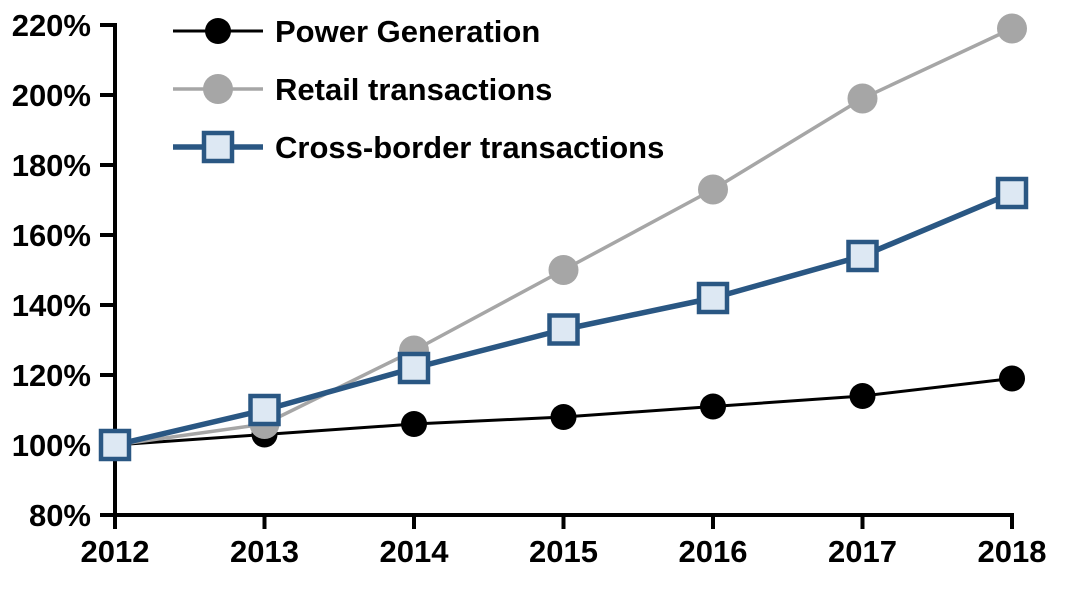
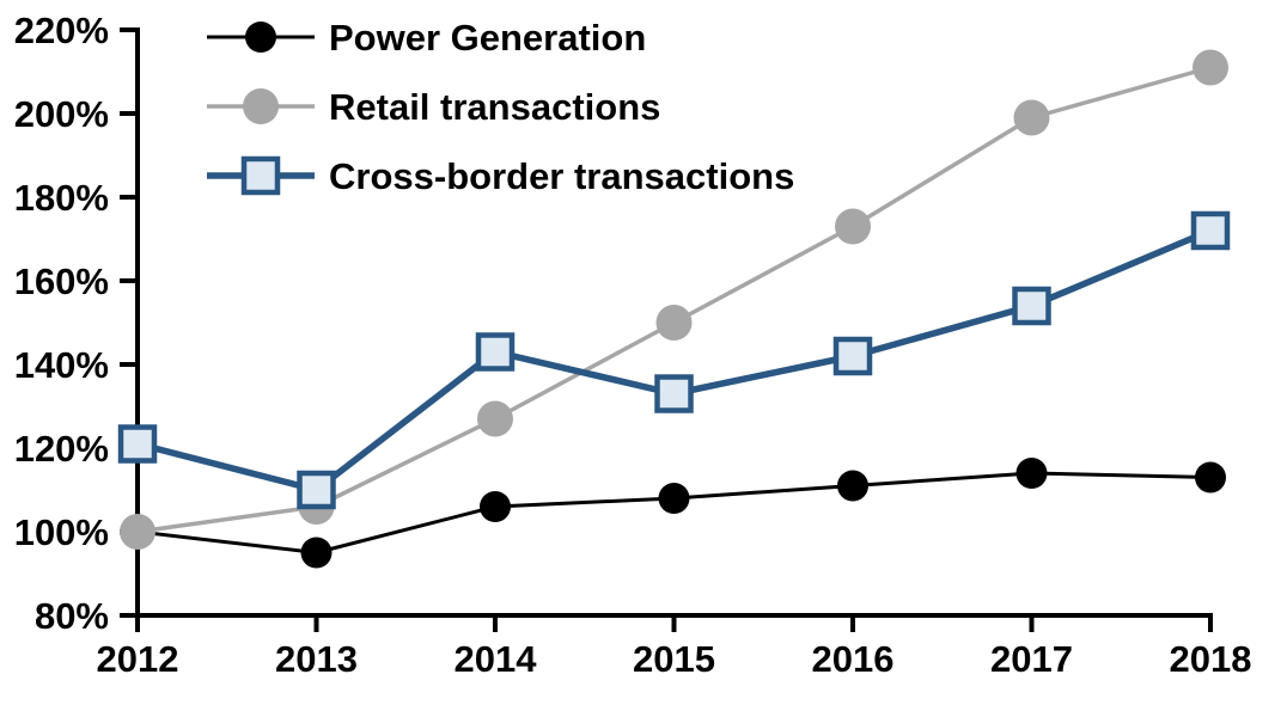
Cross-border transactions/2012: 100% -> 121%
Power Generation/2013: 103% -> 95%
Cross-border transactions/2014: 122% -> 143%
Power Generation/2018: 119% -> 113%
Retail transactions/2018: 219% -> 211%
